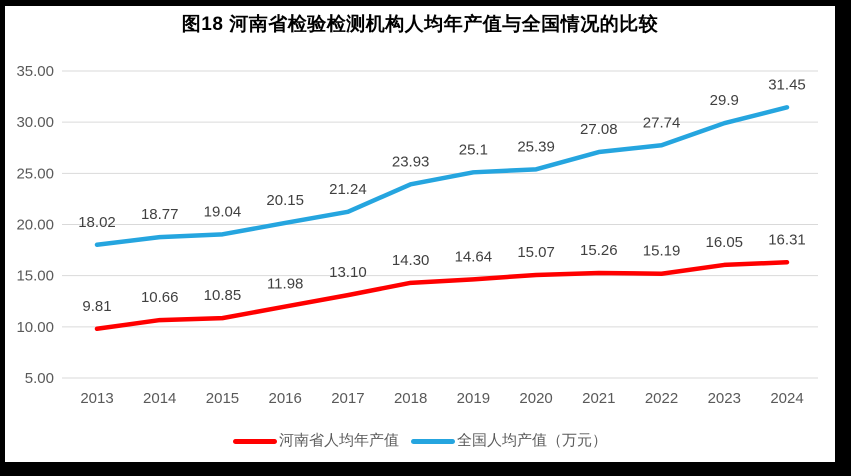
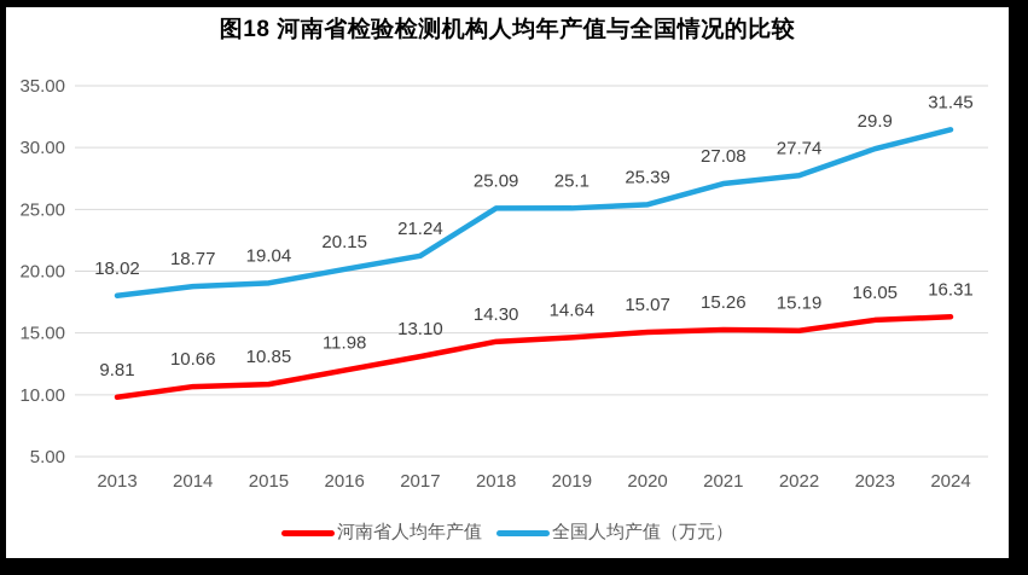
全国人均产值（万元）/2018: 23.93 -> 25.09
